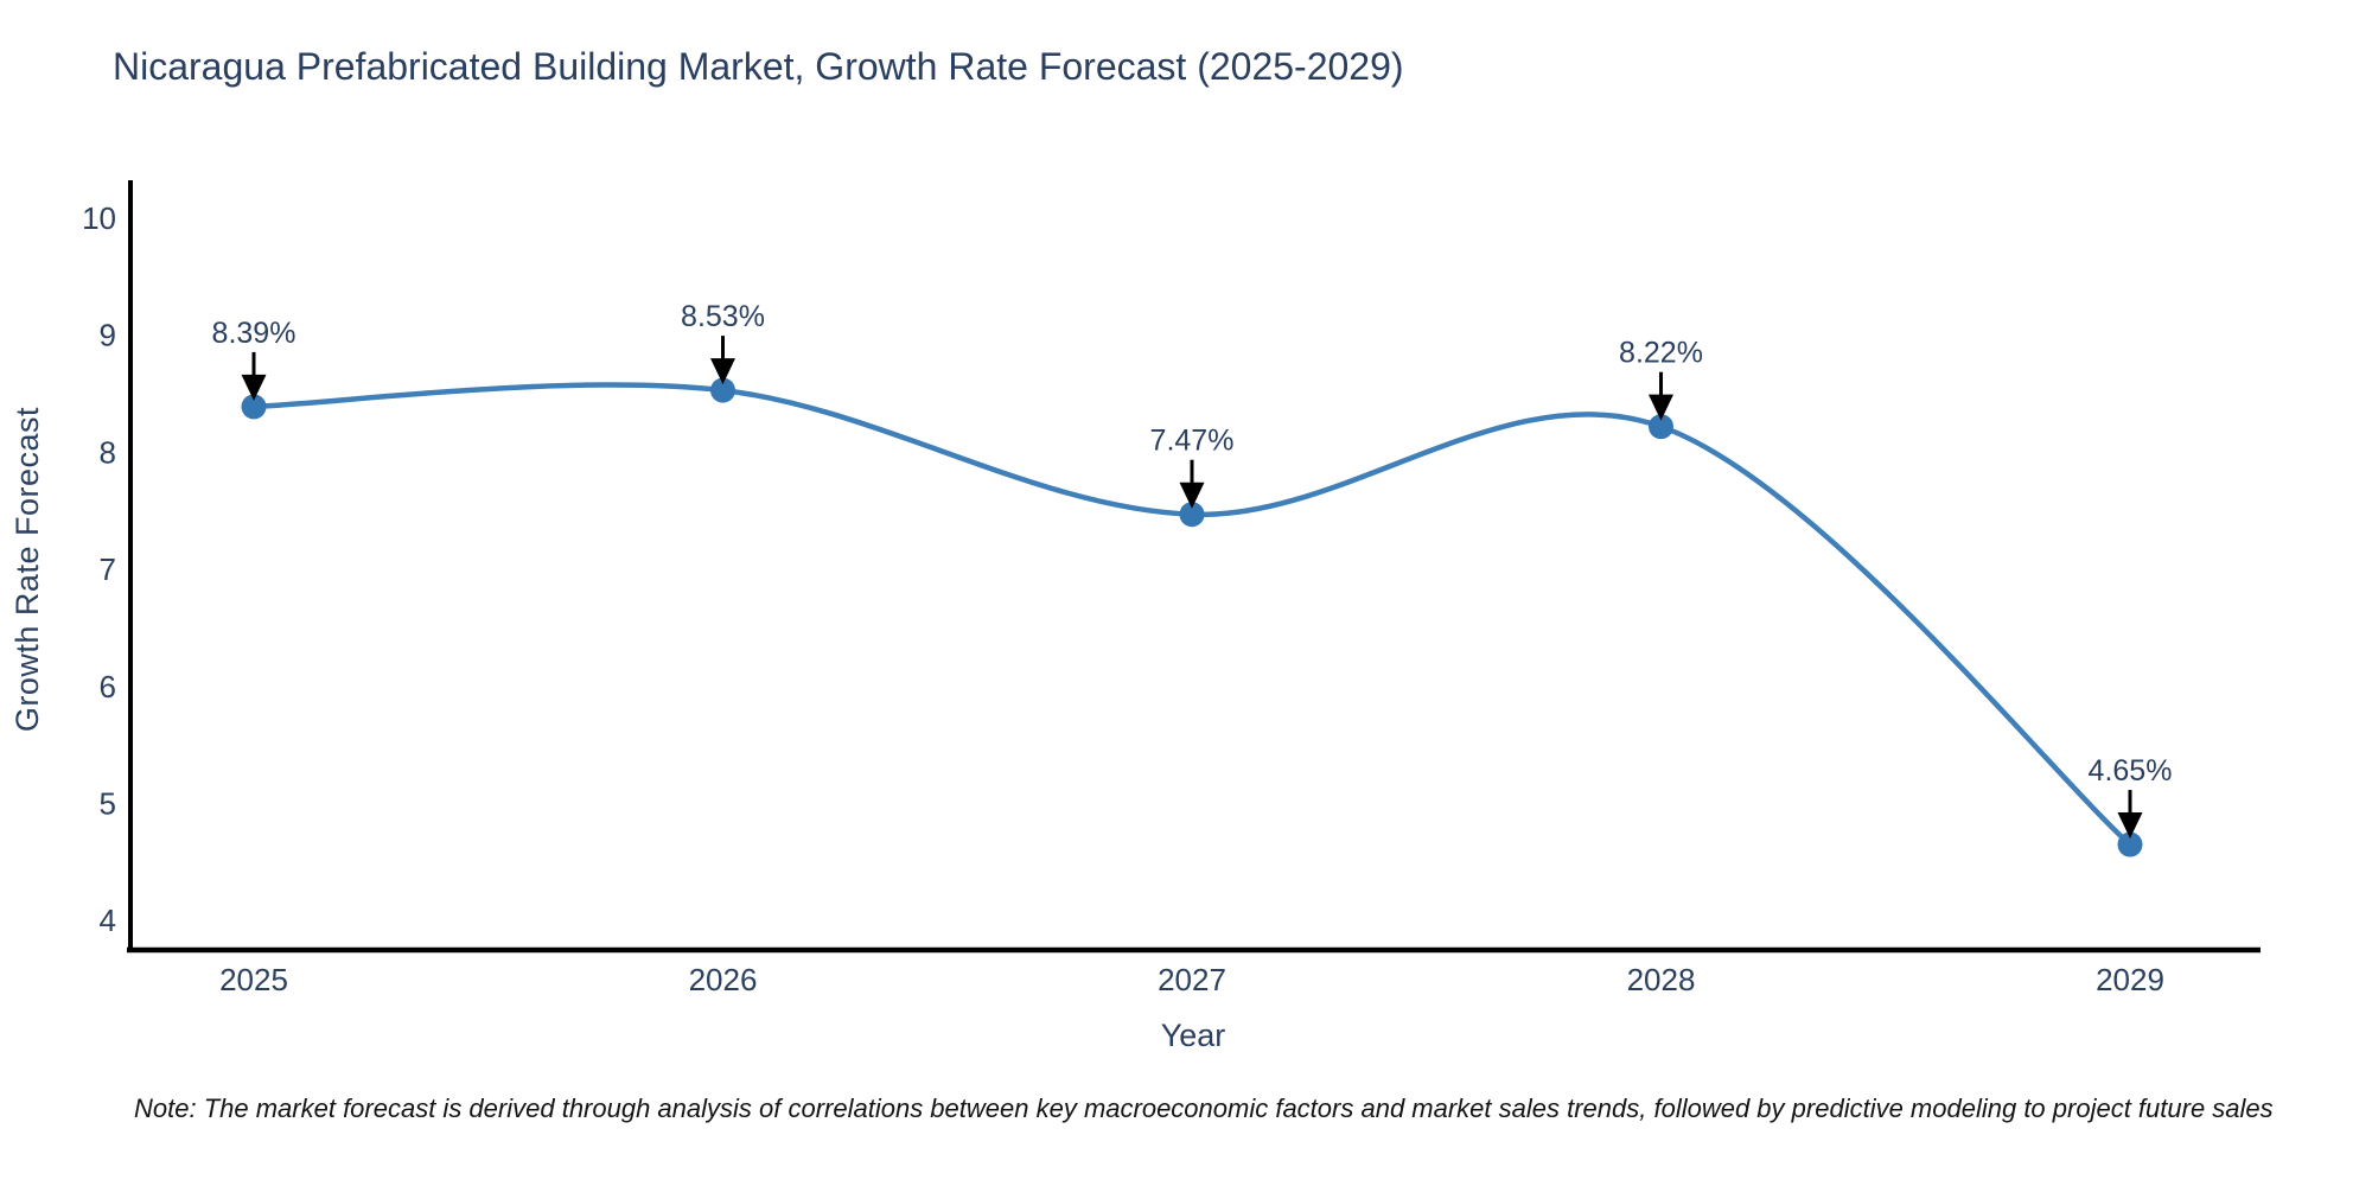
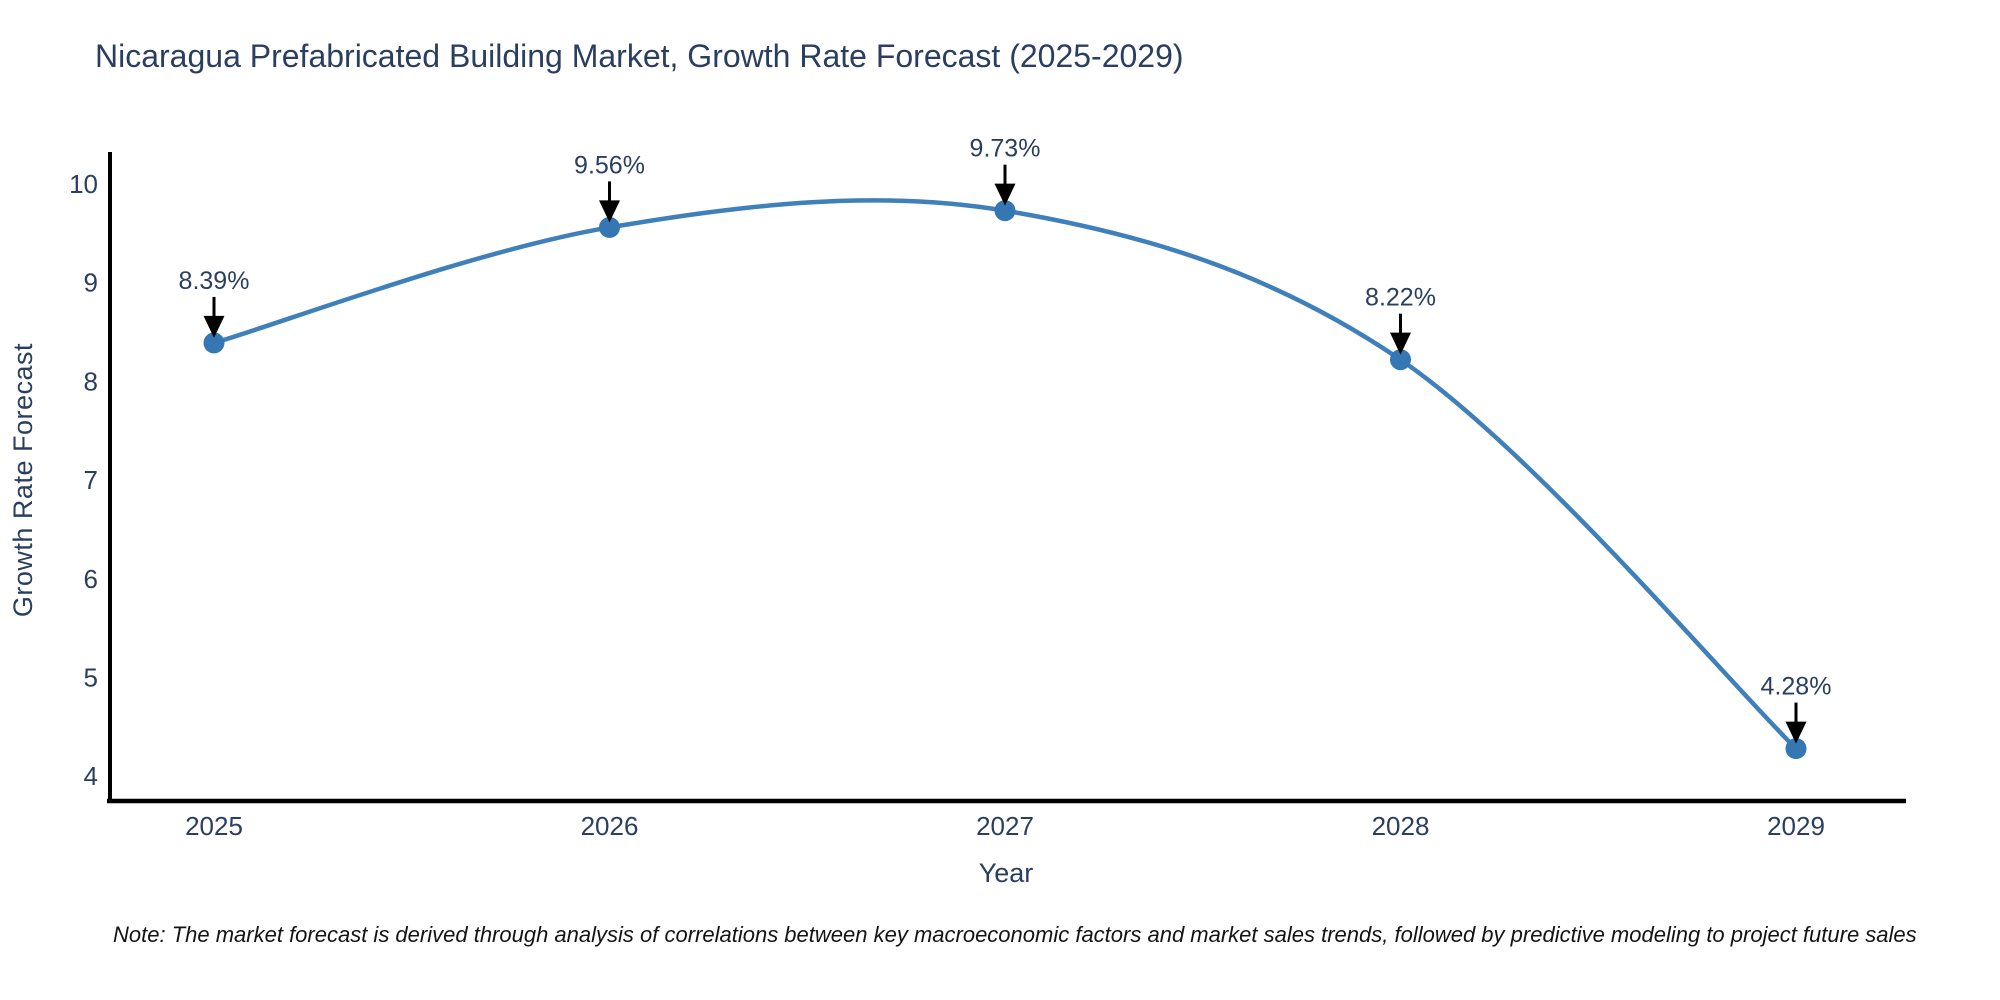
2026: 8.53% -> 9.56%
2027: 7.47% -> 9.73%
2029: 4.65% -> 4.28%
